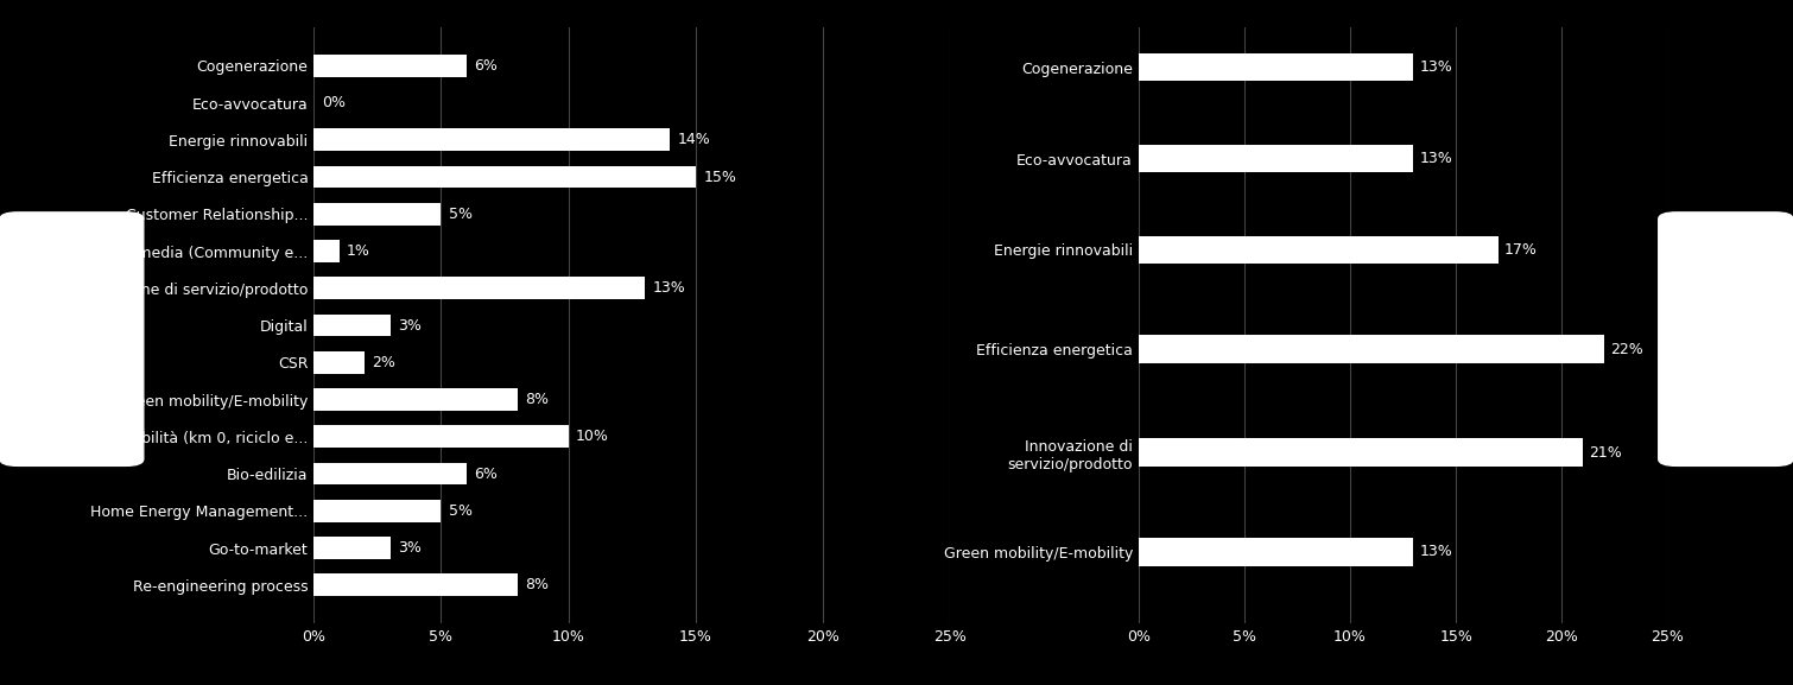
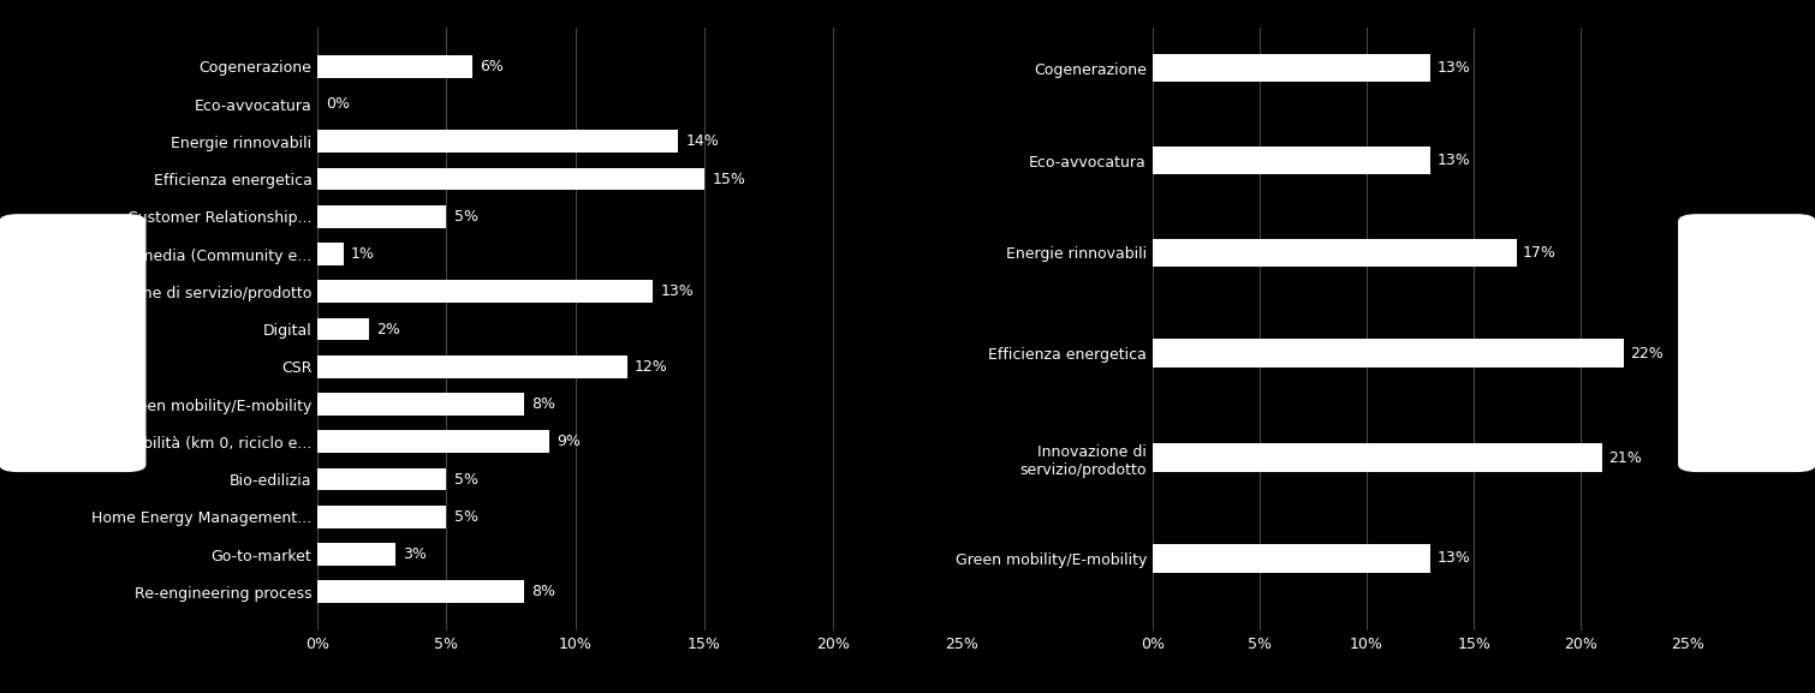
Digital: 3% -> 2%
CSR: 2% -> 12%
Sostenibilità (km 0, riciclo e...: 10% -> 9%
Bio-edilizia: 6% -> 5%
